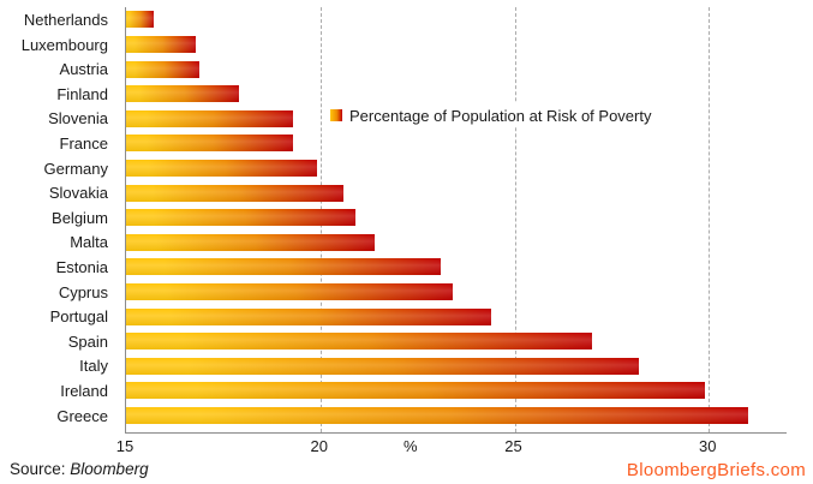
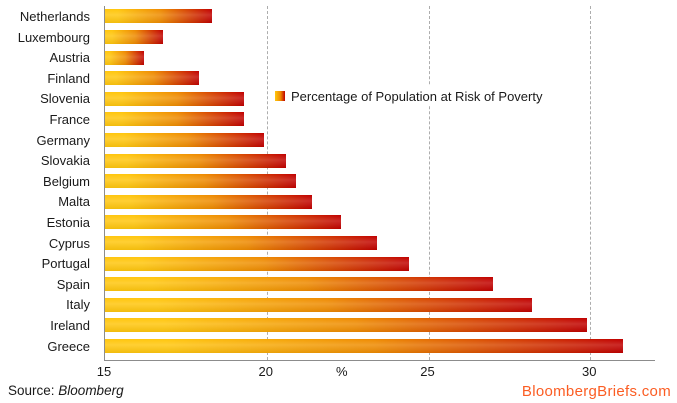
Netherlands: 15.7 -> 18.3
Austria: 16.9 -> 16.2
Estonia: 23.1 -> 22.3
